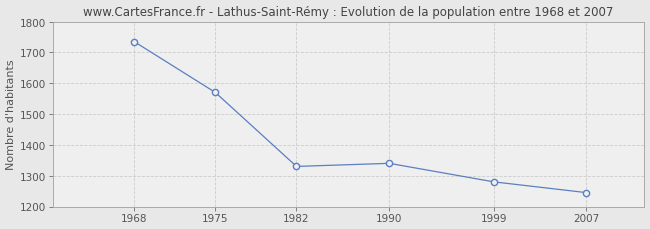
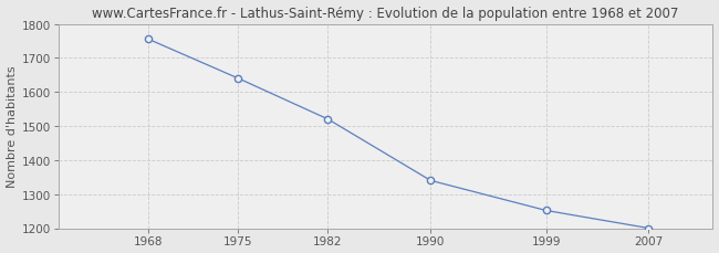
1968: 1735 -> 1755
1975: 1570 -> 1640
1982: 1330 -> 1520
1999: 1280 -> 1252
2007: 1245 -> 1200
